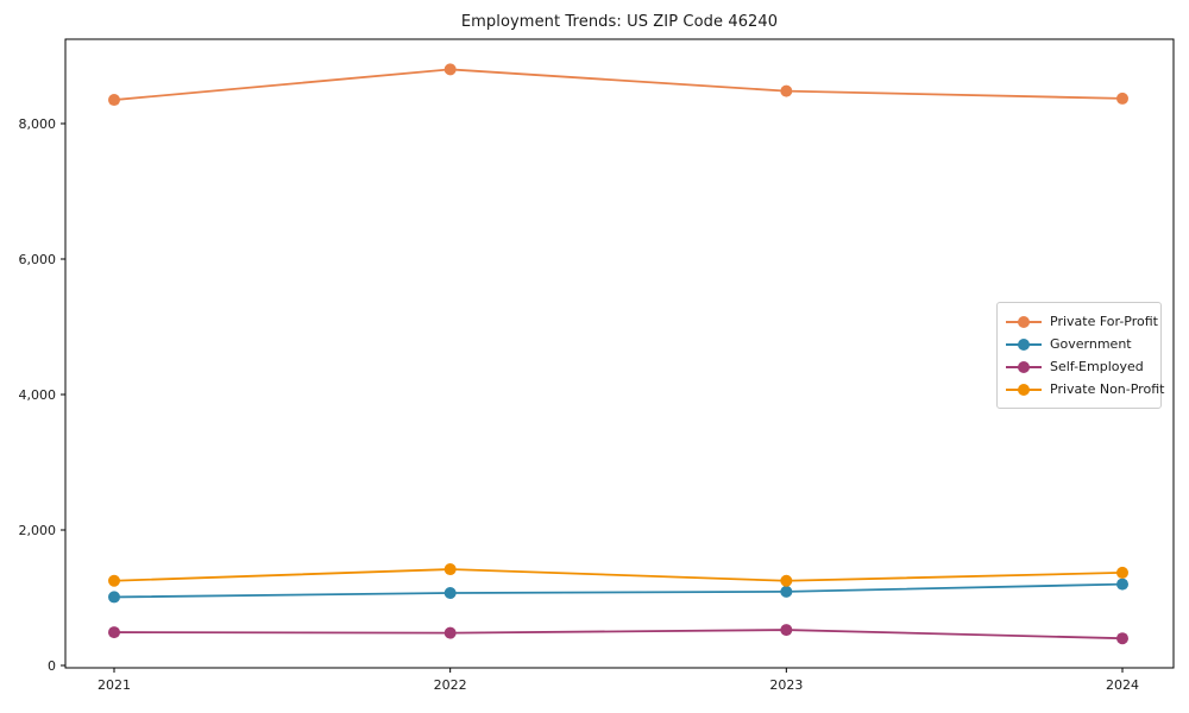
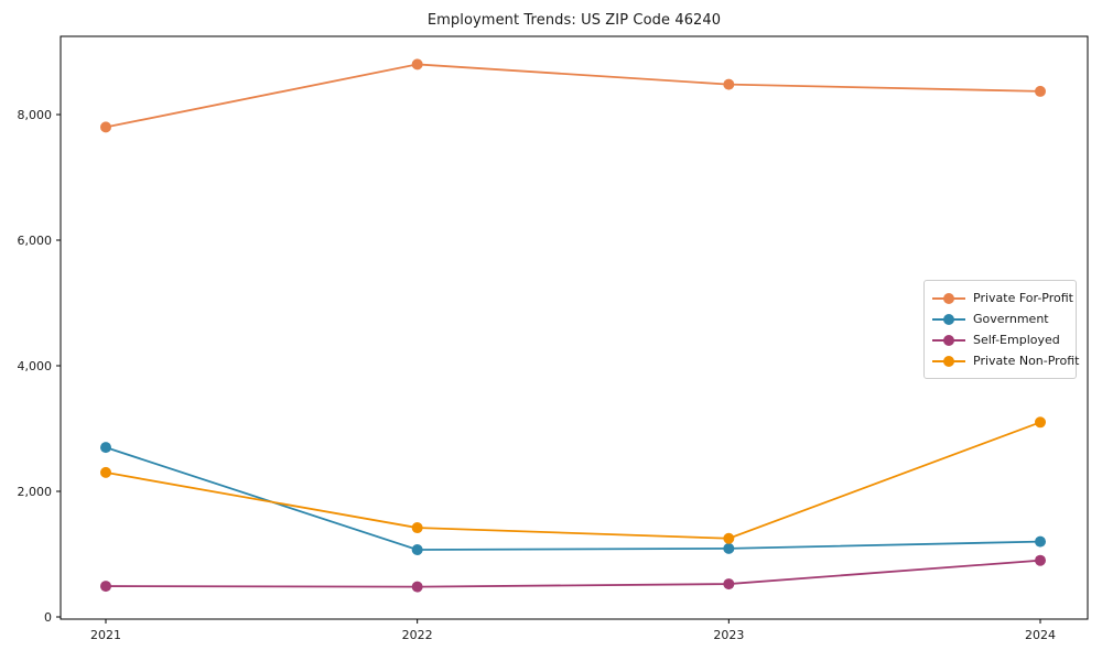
Private For-Profit/2021: 8400 -> 7800
Government/2021: 1000 -> 2700
Private Non-Profit/2021: 1200 -> 2300
Self-Employed/2024: 400 -> 900
Private Non-Profit/2024: 1400 -> 3100
